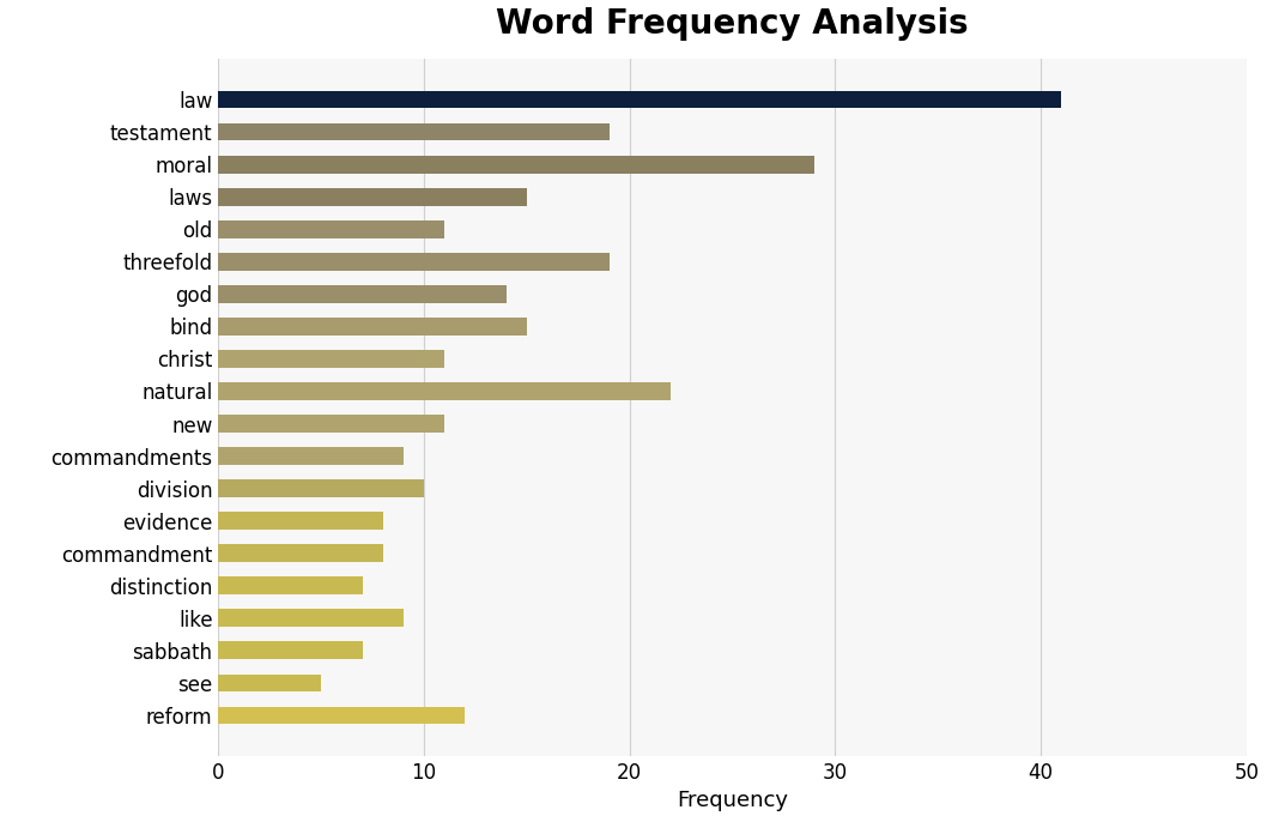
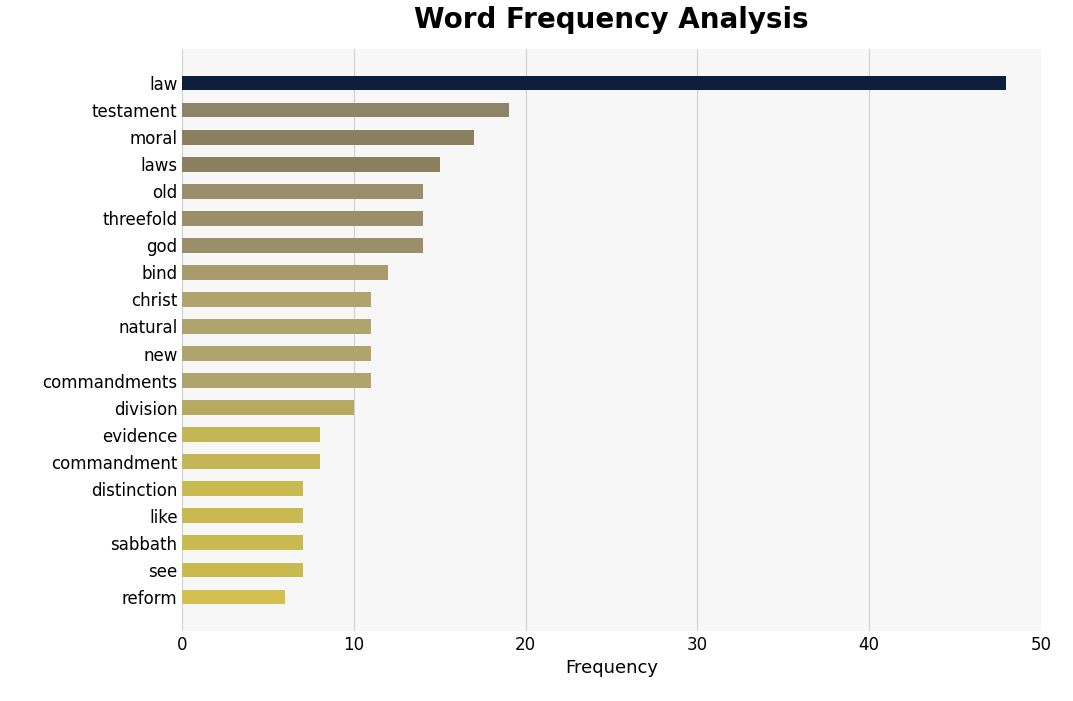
law: 41 -> 48
moral: 29 -> 17
old: 11 -> 14
threefold: 19 -> 14
bind: 15 -> 12
natural: 22 -> 11
commandments: 9 -> 11
like: 9 -> 7
see: 5 -> 7
reform: 12 -> 6
